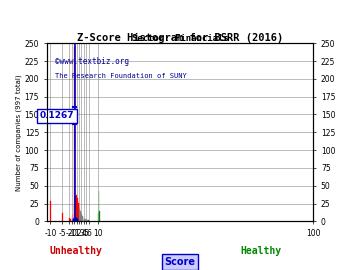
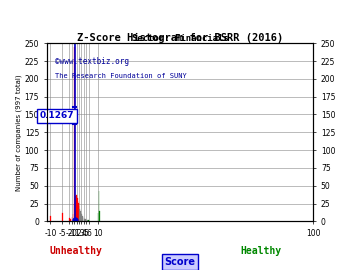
-10: 28 -> 8
